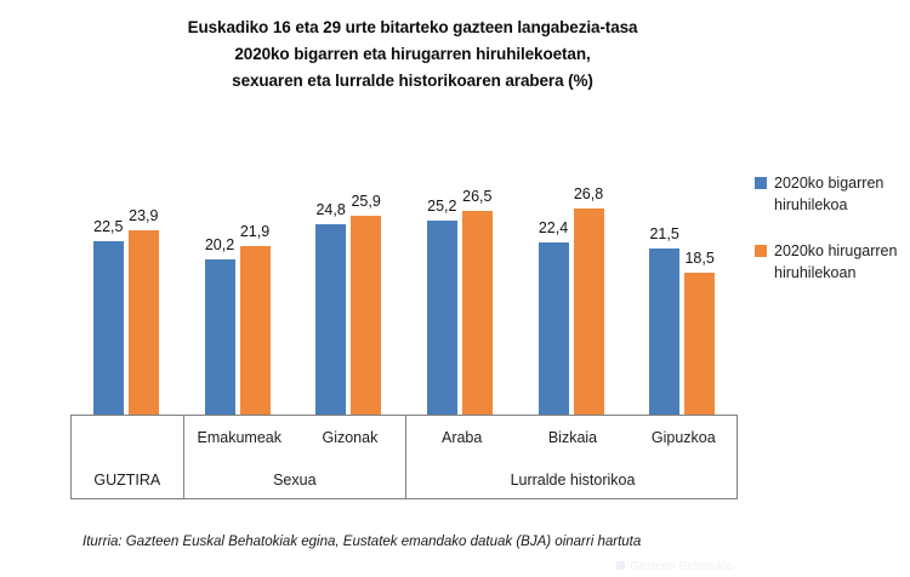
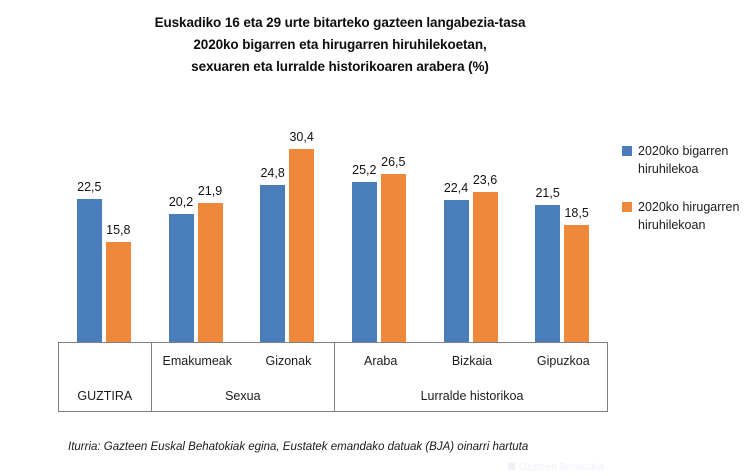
2020ko hirugarren hiruhilekoan/GUZTIRA: 23,9 -> 15,8
2020ko hirugarren hiruhilekoan/Gizonak: 25,9 -> 30,4
2020ko hirugarren hiruhilekoan/Bizkaia: 26,8 -> 23,6
